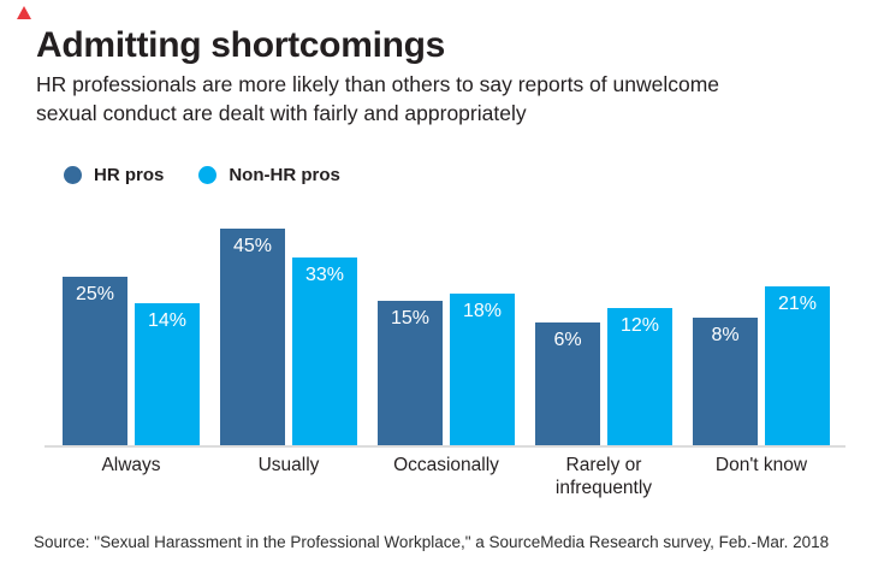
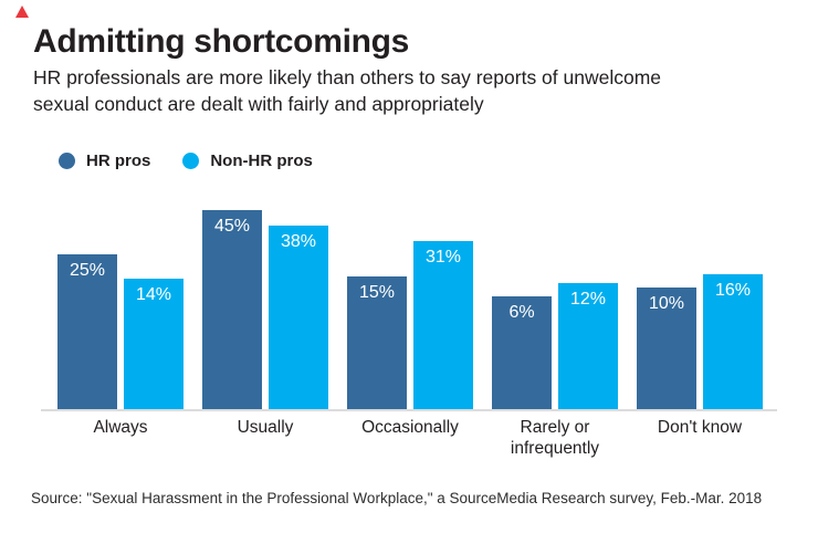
Non-HR pros/Usually: 33% -> 38%
Non-HR pros/Occasionally: 18% -> 31%
HR pros/Don't know: 8% -> 10%
Non-HR pros/Don't know: 21% -> 16%
